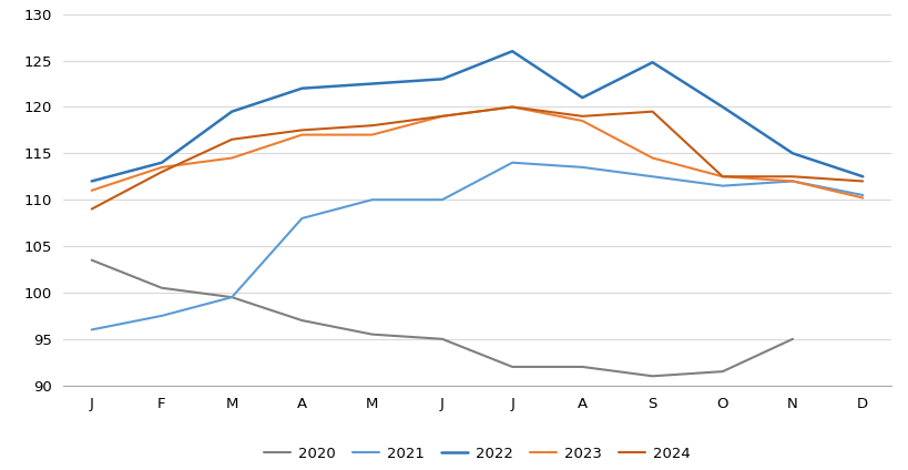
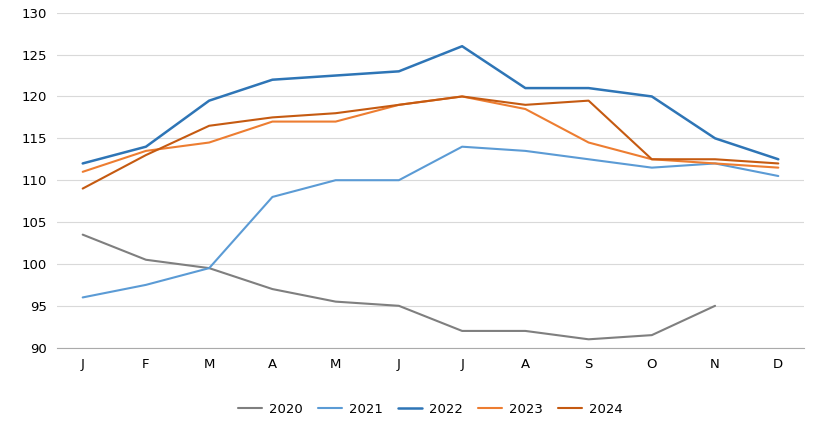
2022/S: 124.8 -> 121.0
2023/D: 110.2 -> 111.5
